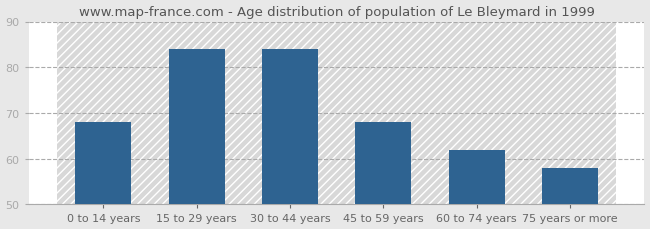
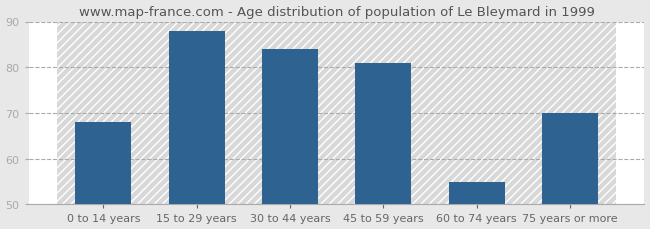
15 to 29 years: 84 -> 88
45 to 59 years: 68 -> 81
60 to 74 years: 62 -> 55
75 years or more: 58 -> 70
